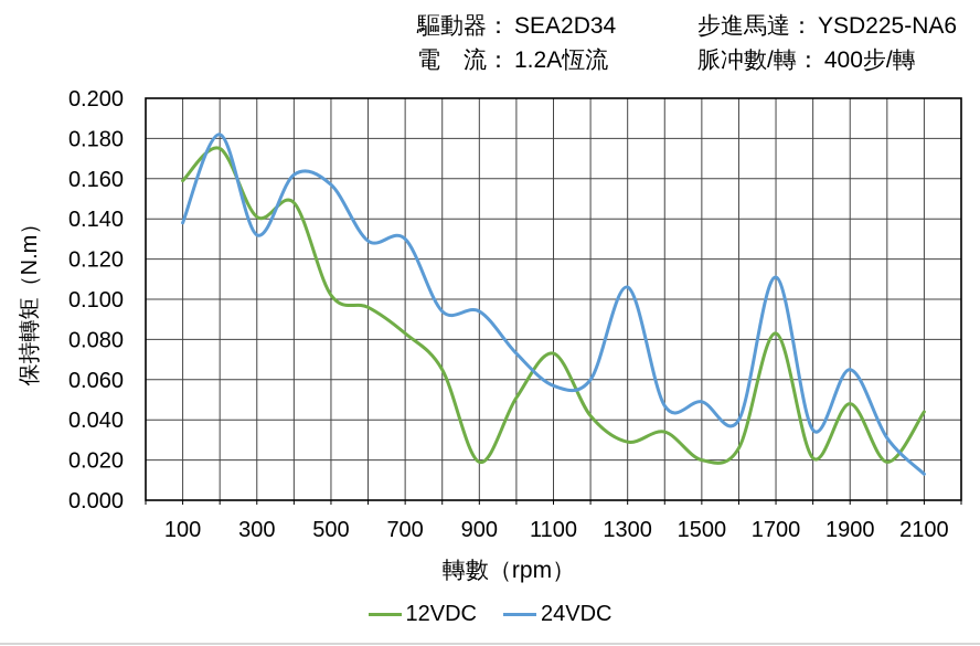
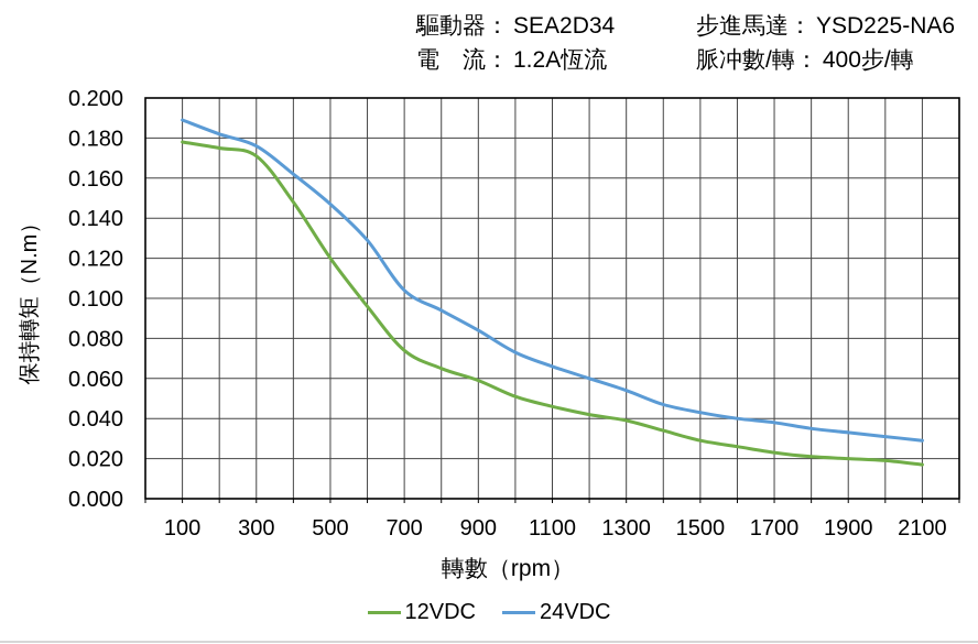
12VDC/100: 0.159 -> 0.178
24VDC/100: 0.138 -> 0.189
12VDC/300: 0.141 -> 0.171
24VDC/300: 0.132 -> 0.176
12VDC/500: 0.102 -> 0.120
24VDC/500: 0.157 -> 0.147
12VDC/700: 0.083 -> 0.074
24VDC/700: 0.130 -> 0.104
12VDC/900: 0.019 -> 0.059
24VDC/900: 0.094 -> 0.084
12VDC/1100: 0.073 -> 0.046
24VDC/1100: 0.057 -> 0.066
12VDC/1300: 0.029 -> 0.039
24VDC/1300: 0.106 -> 0.054
12VDC/1500: 0.020 -> 0.029
24VDC/1500: 0.049 -> 0.043
12VDC/1700: 0.083 -> 0.023
24VDC/1700: 0.111 -> 0.038
12VDC/1900: 0.048 -> 0.020
24VDC/1900: 0.065 -> 0.033
12VDC/2100: 0.044 -> 0.017
24VDC/2100: 0.013 -> 0.029
